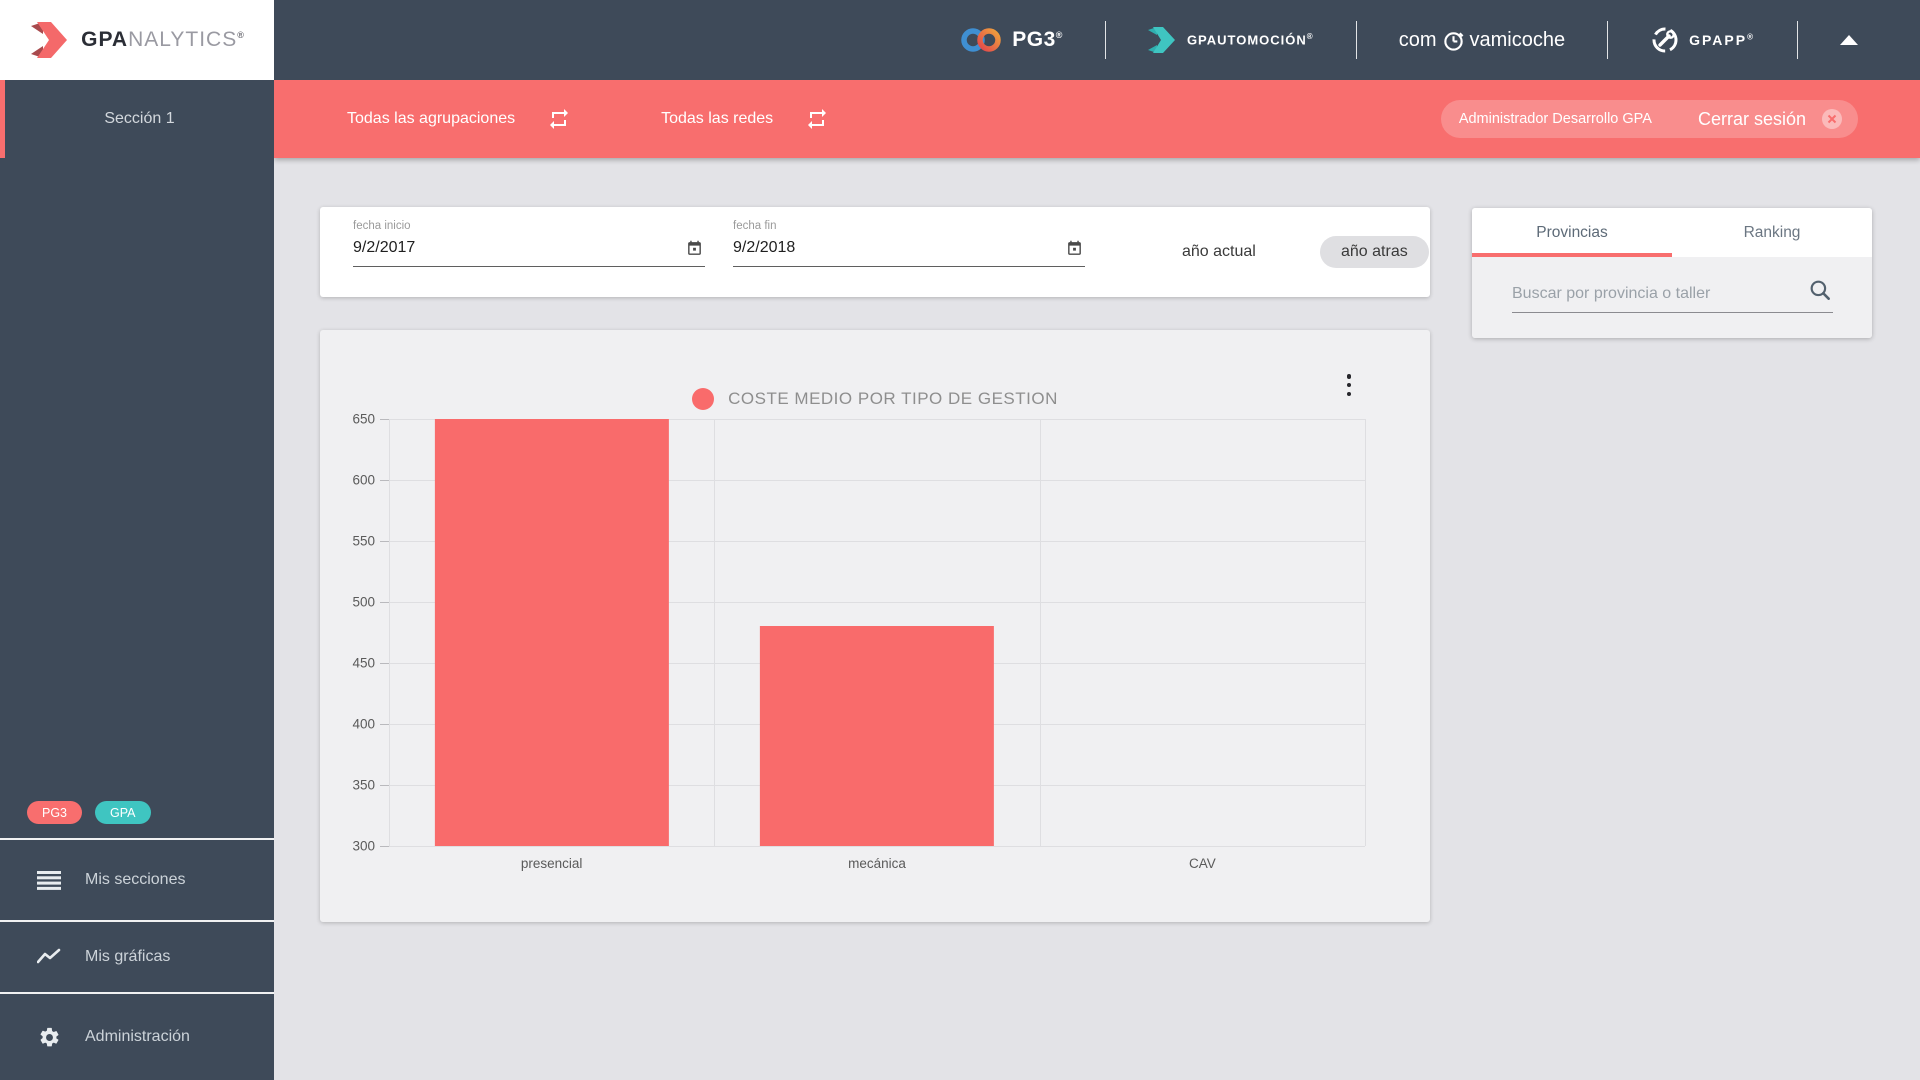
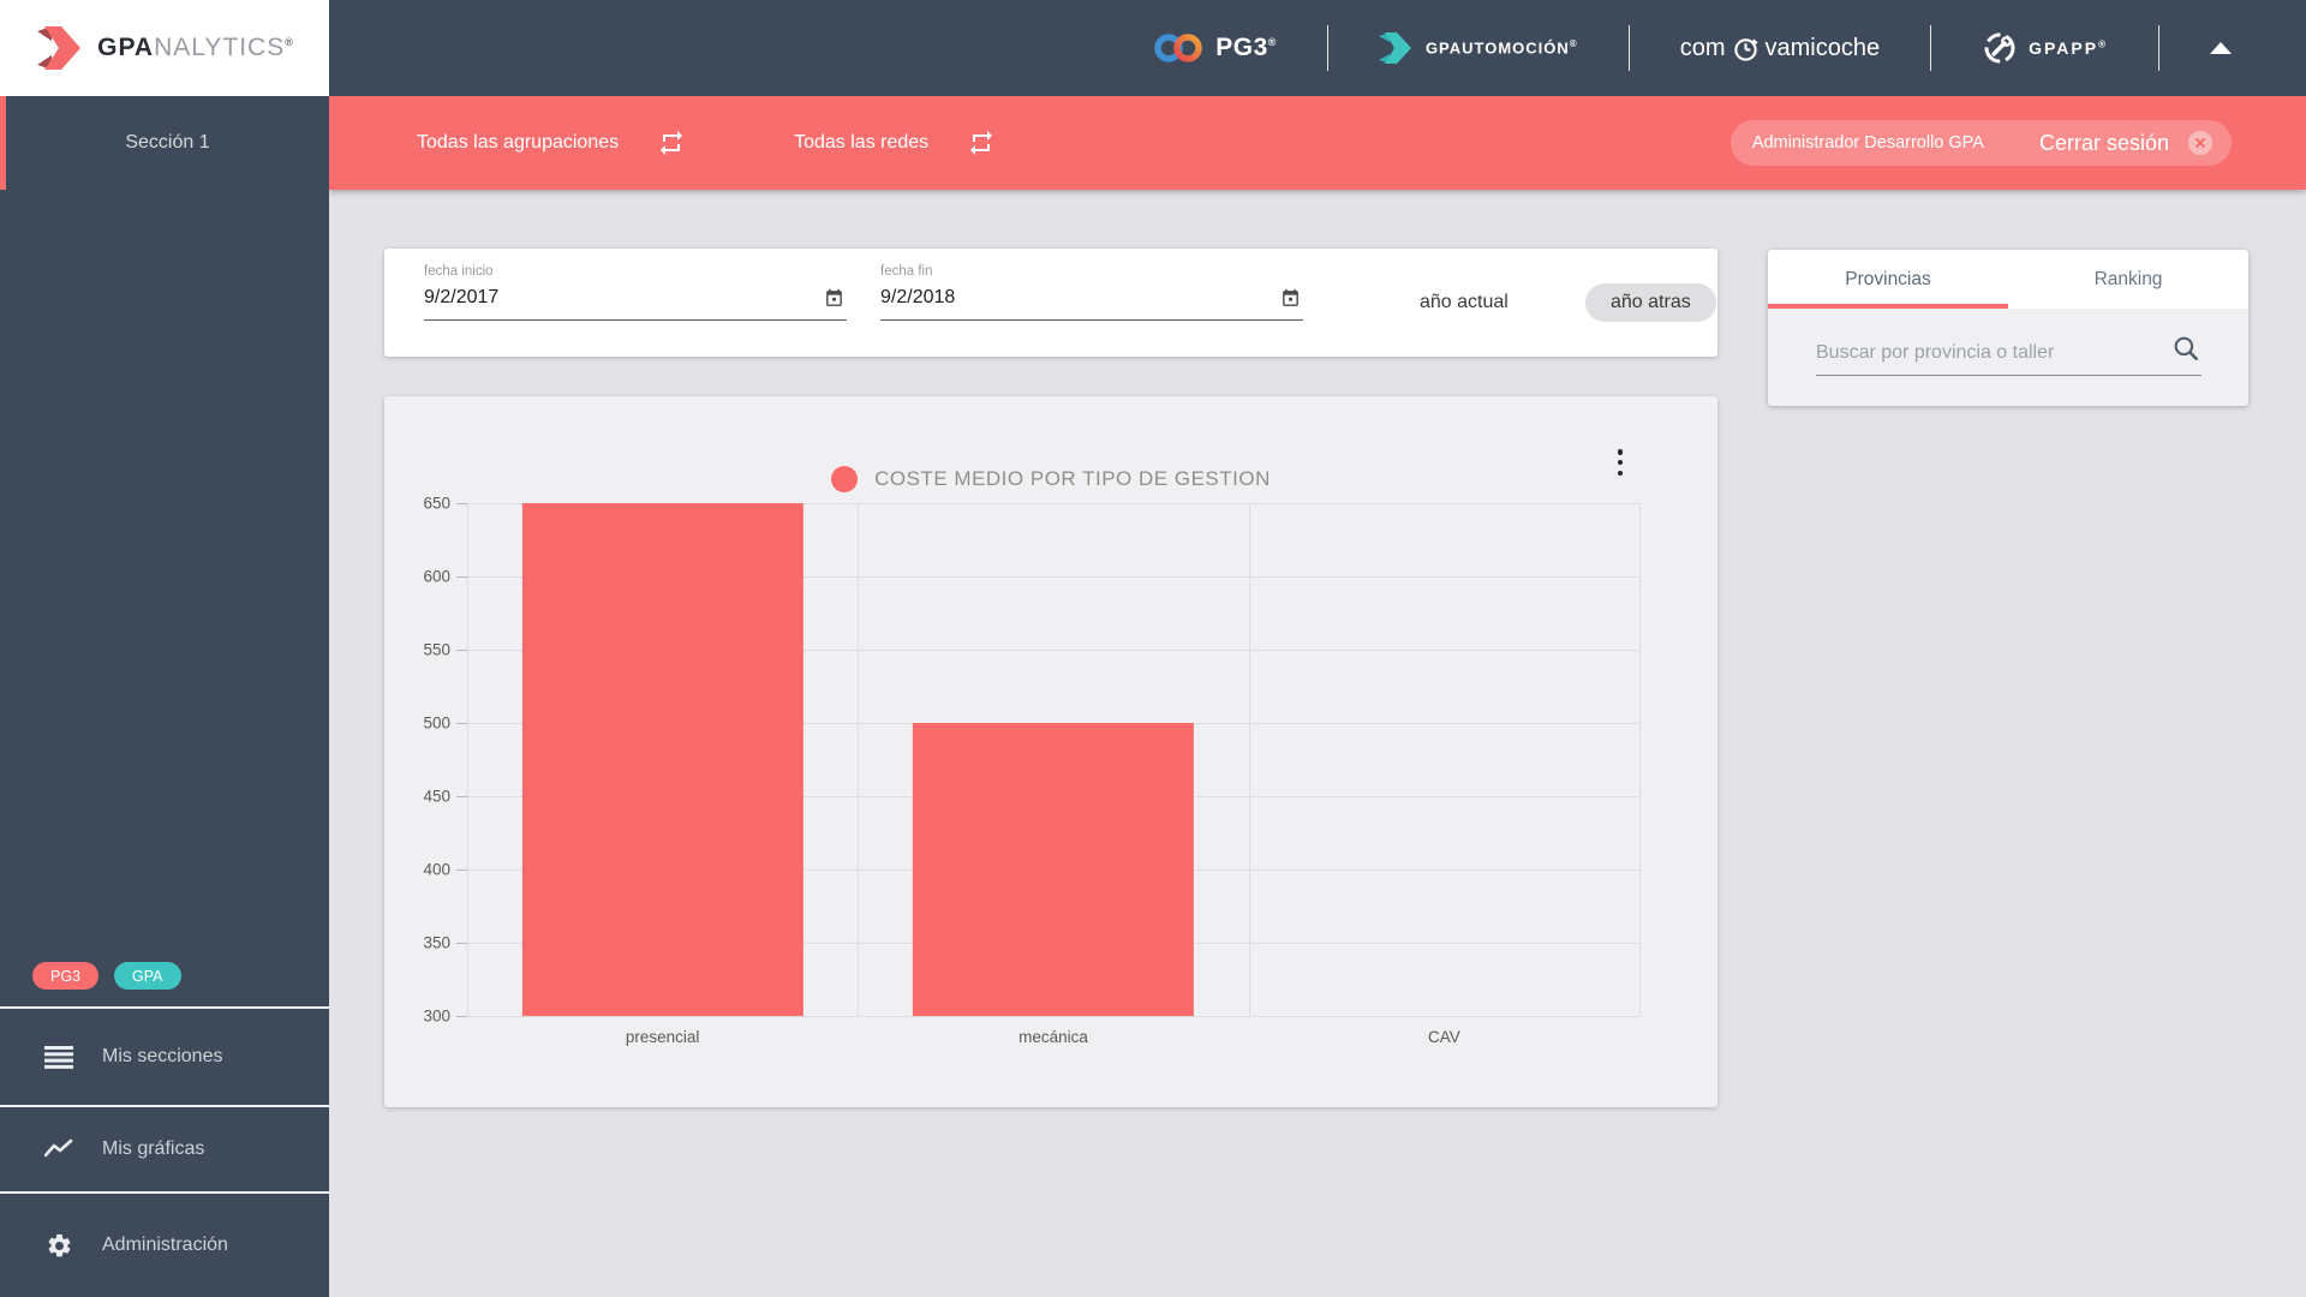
mecánica: 480 -> 500
